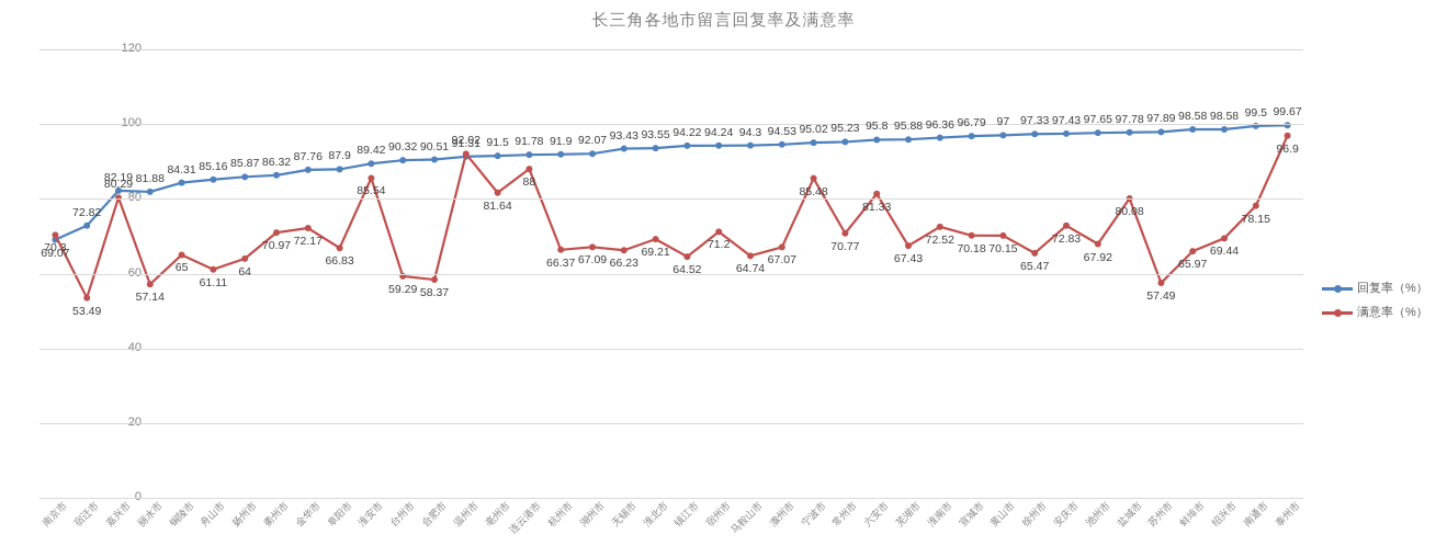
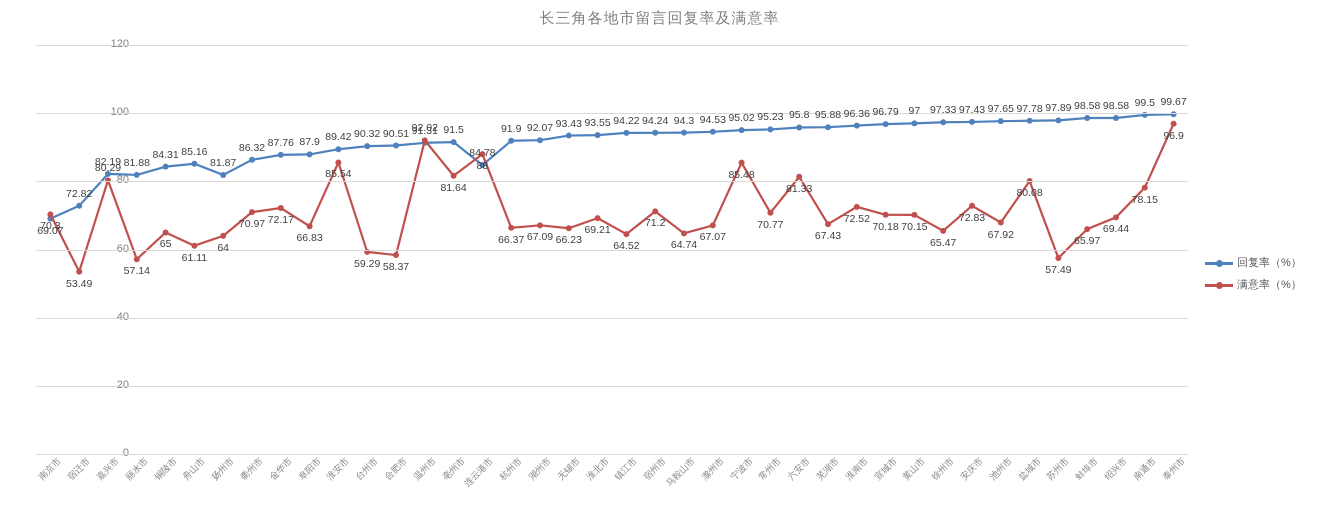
回复率（%）/扬州市: 85.87 -> 81.87
回复率（%）/连云港市: 91.78 -> 84.78
